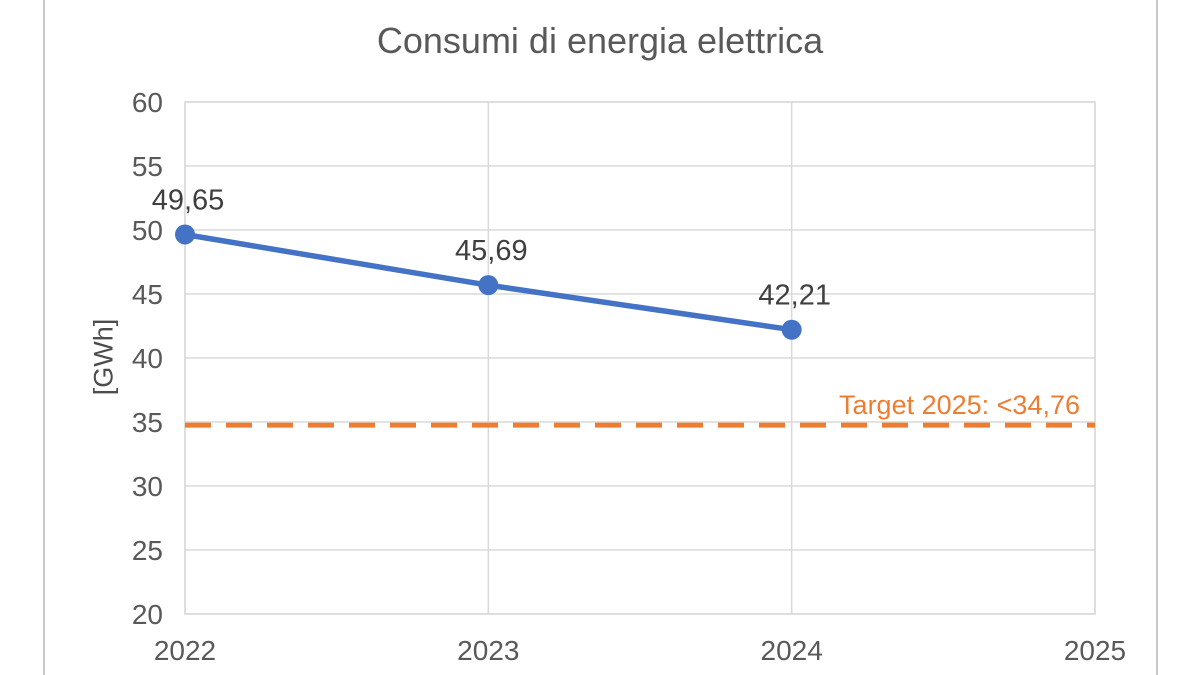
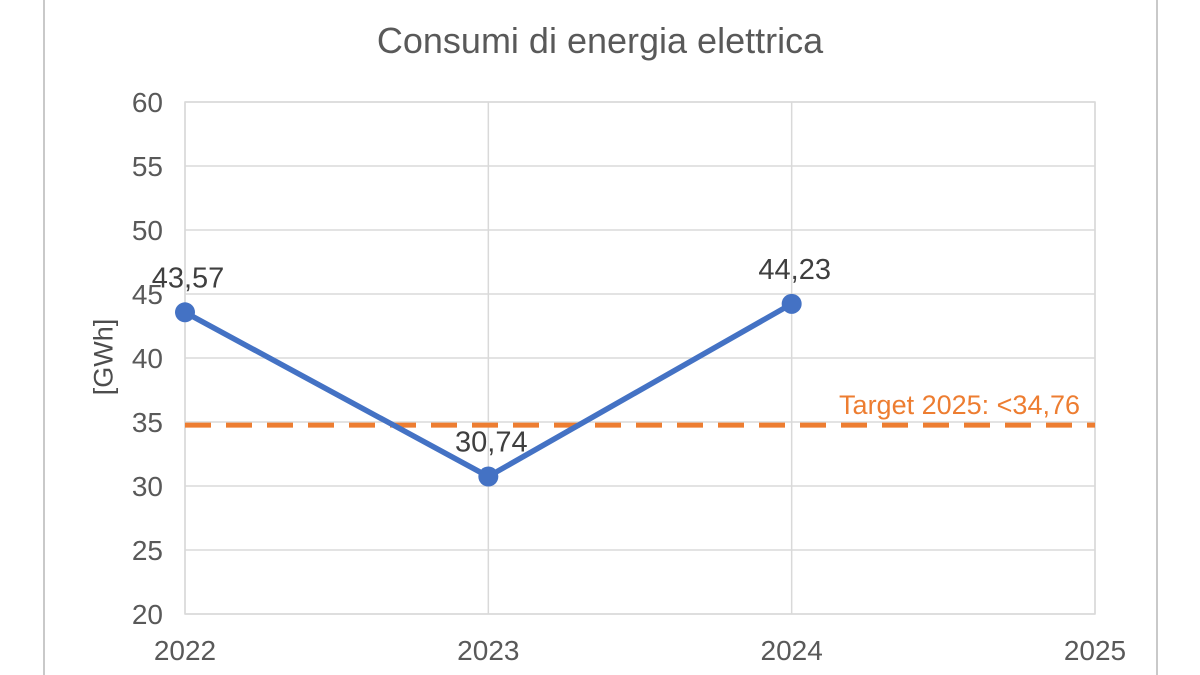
2022: 49,65 -> 43,57
2023: 45,69 -> 30,74
2024: 42,21 -> 44,23
